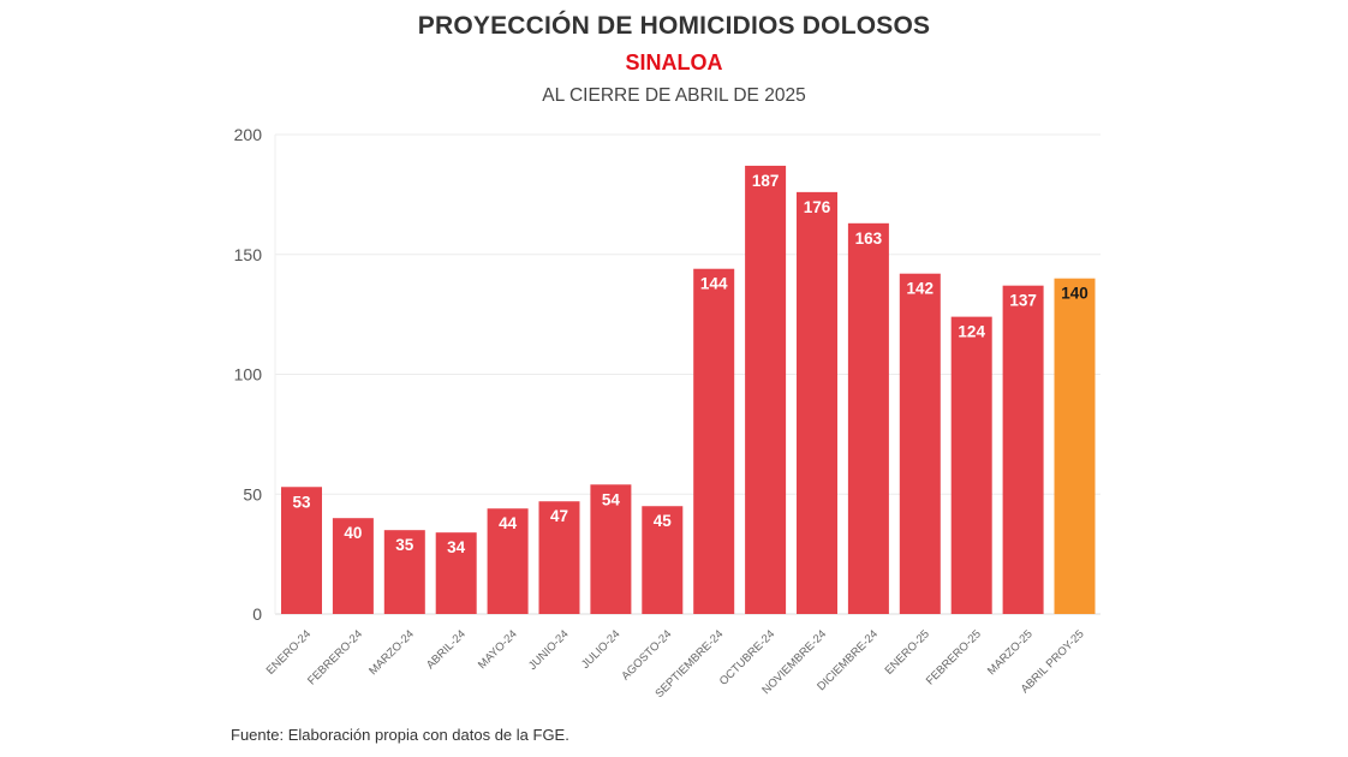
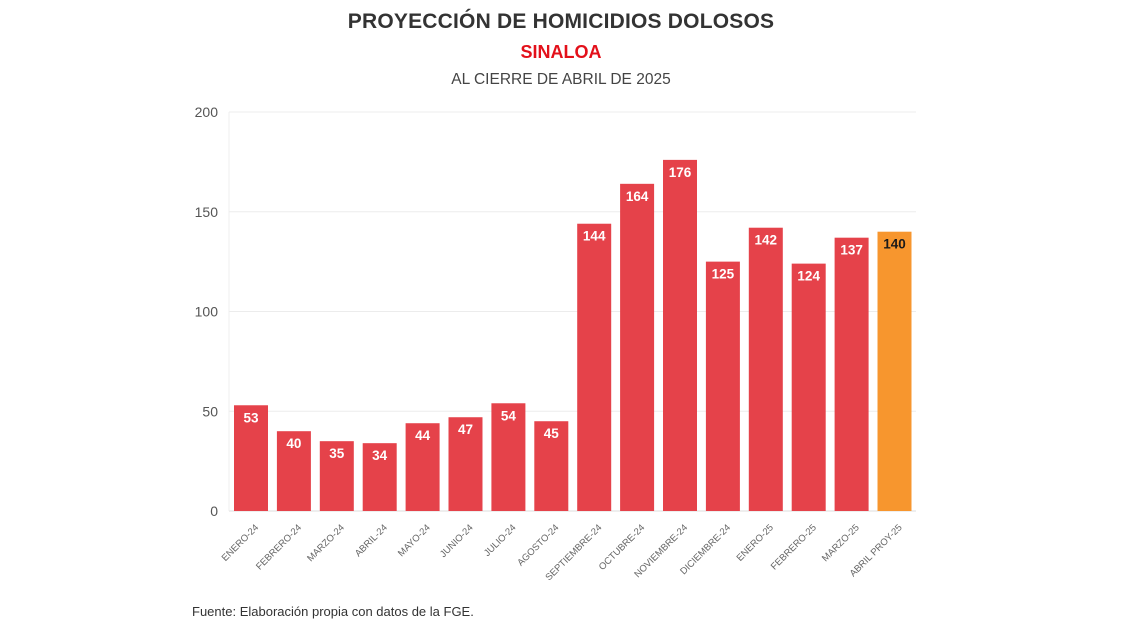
OCTUBRE-24: 187 -> 164
DICIEMBRE-24: 163 -> 125
